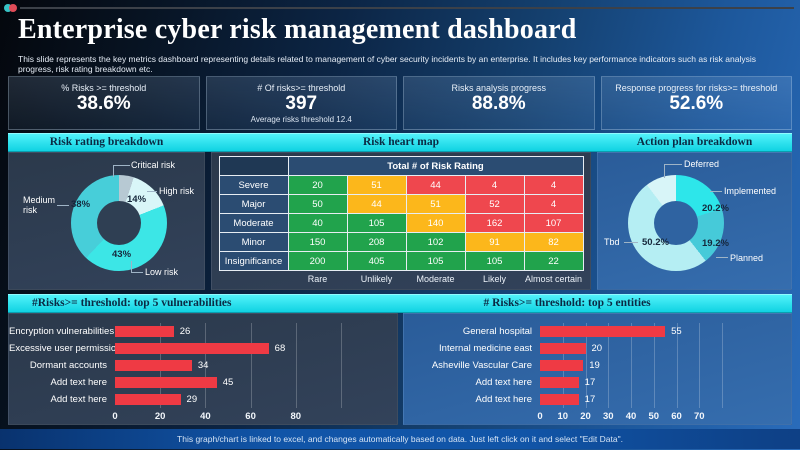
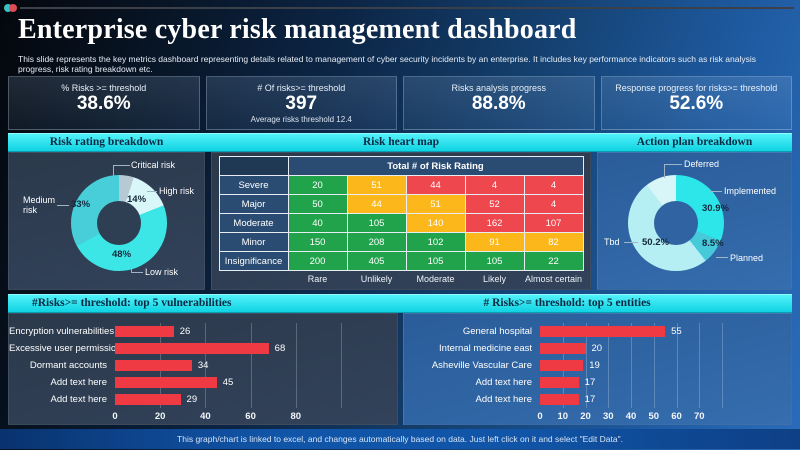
Risk rating breakdown/Low risk: 43% -> 48%
Risk rating breakdown/Medium risk: 38% -> 33%
Action plan breakdown/Implemented: 20.2% -> 30.9%
Action plan breakdown/Planned: 19.2% -> 8.5%
